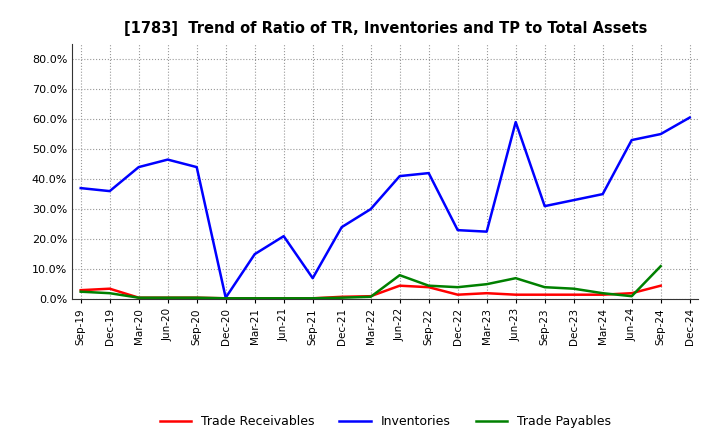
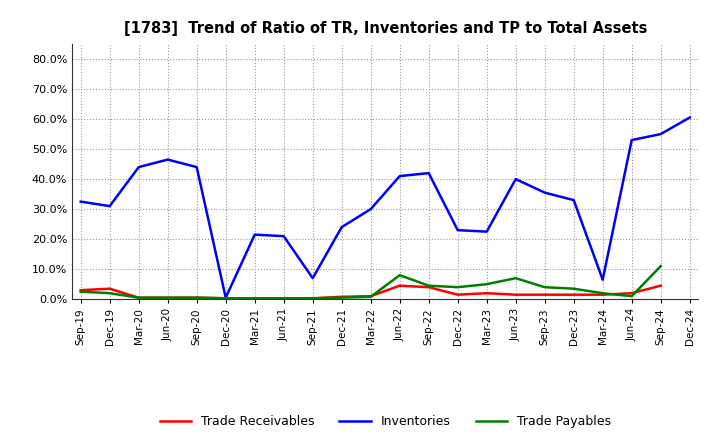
Inventories/Sep-19: 37.0% -> 32.5%
Inventories/Dec-19: 36.0% -> 31.0%
Inventories/Mar-21: 15.0% -> 21.5%
Inventories/Jun-23: 59.0% -> 40.0%
Inventories/Sep-23: 31.0% -> 35.5%
Inventories/Mar-24: 35.0% -> 6.5%
